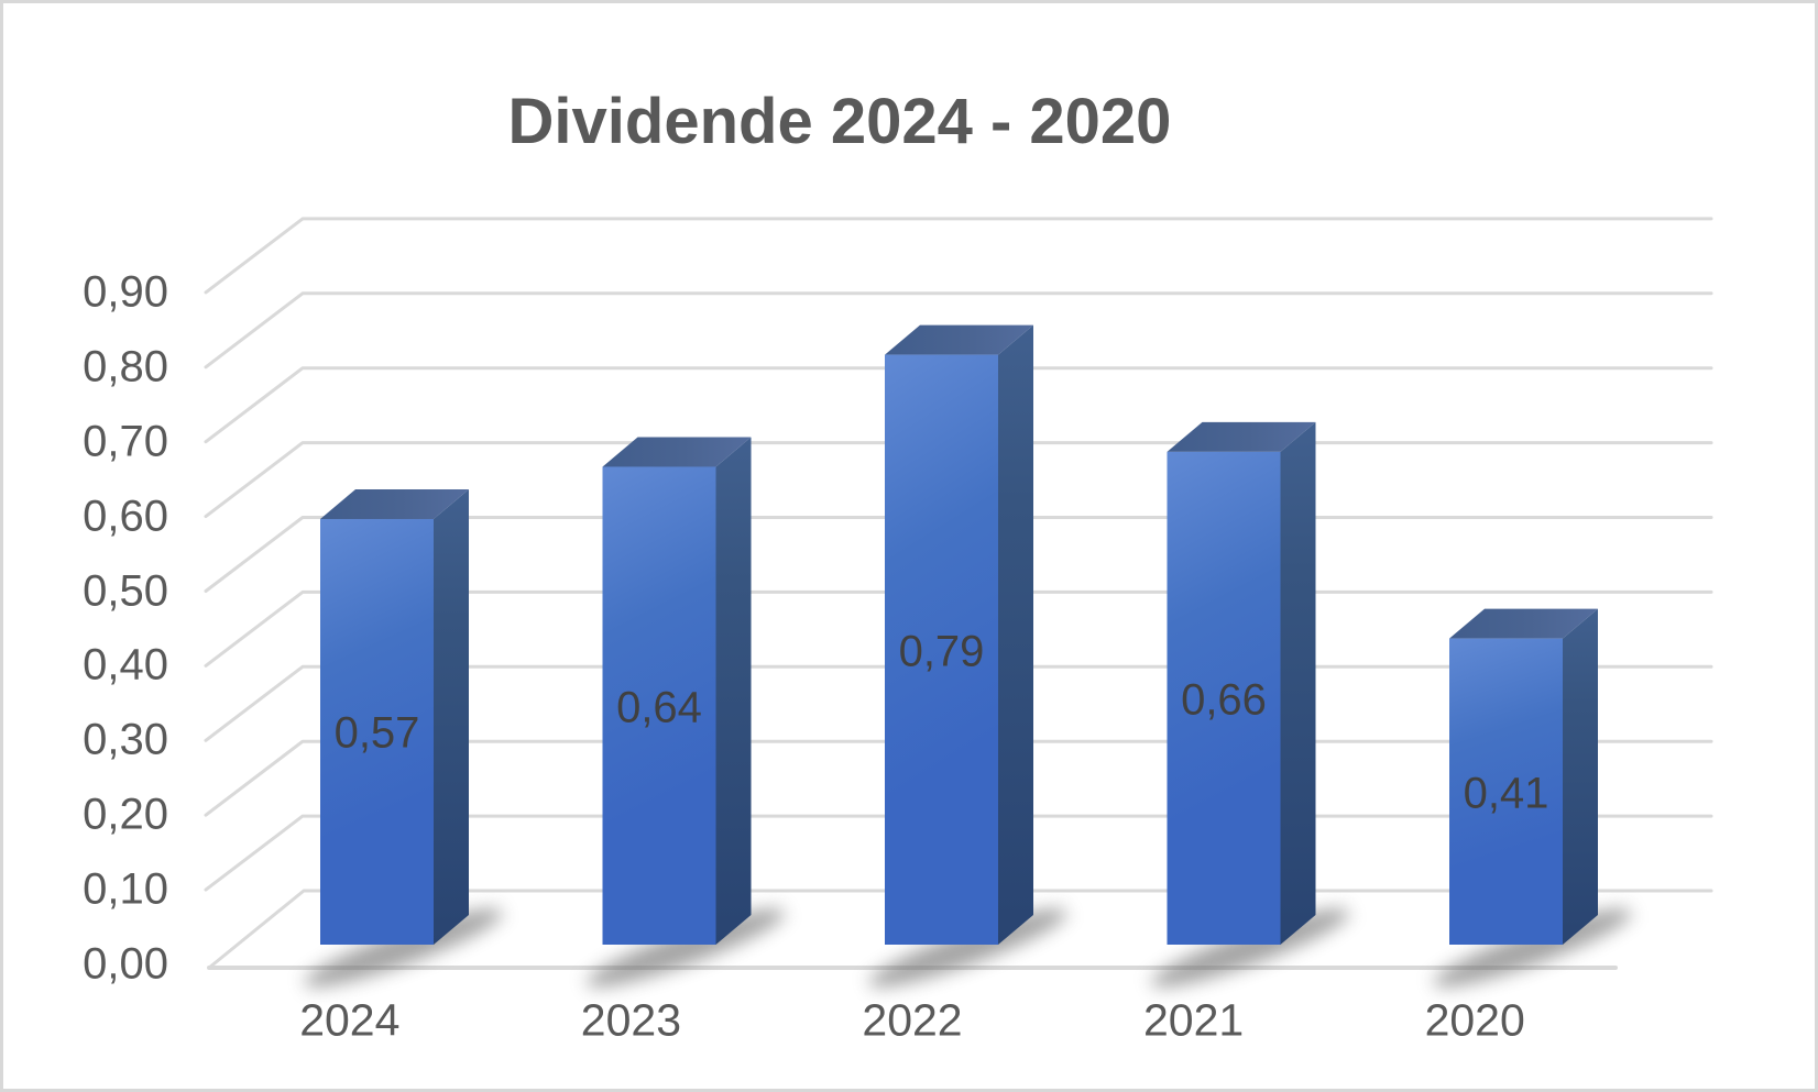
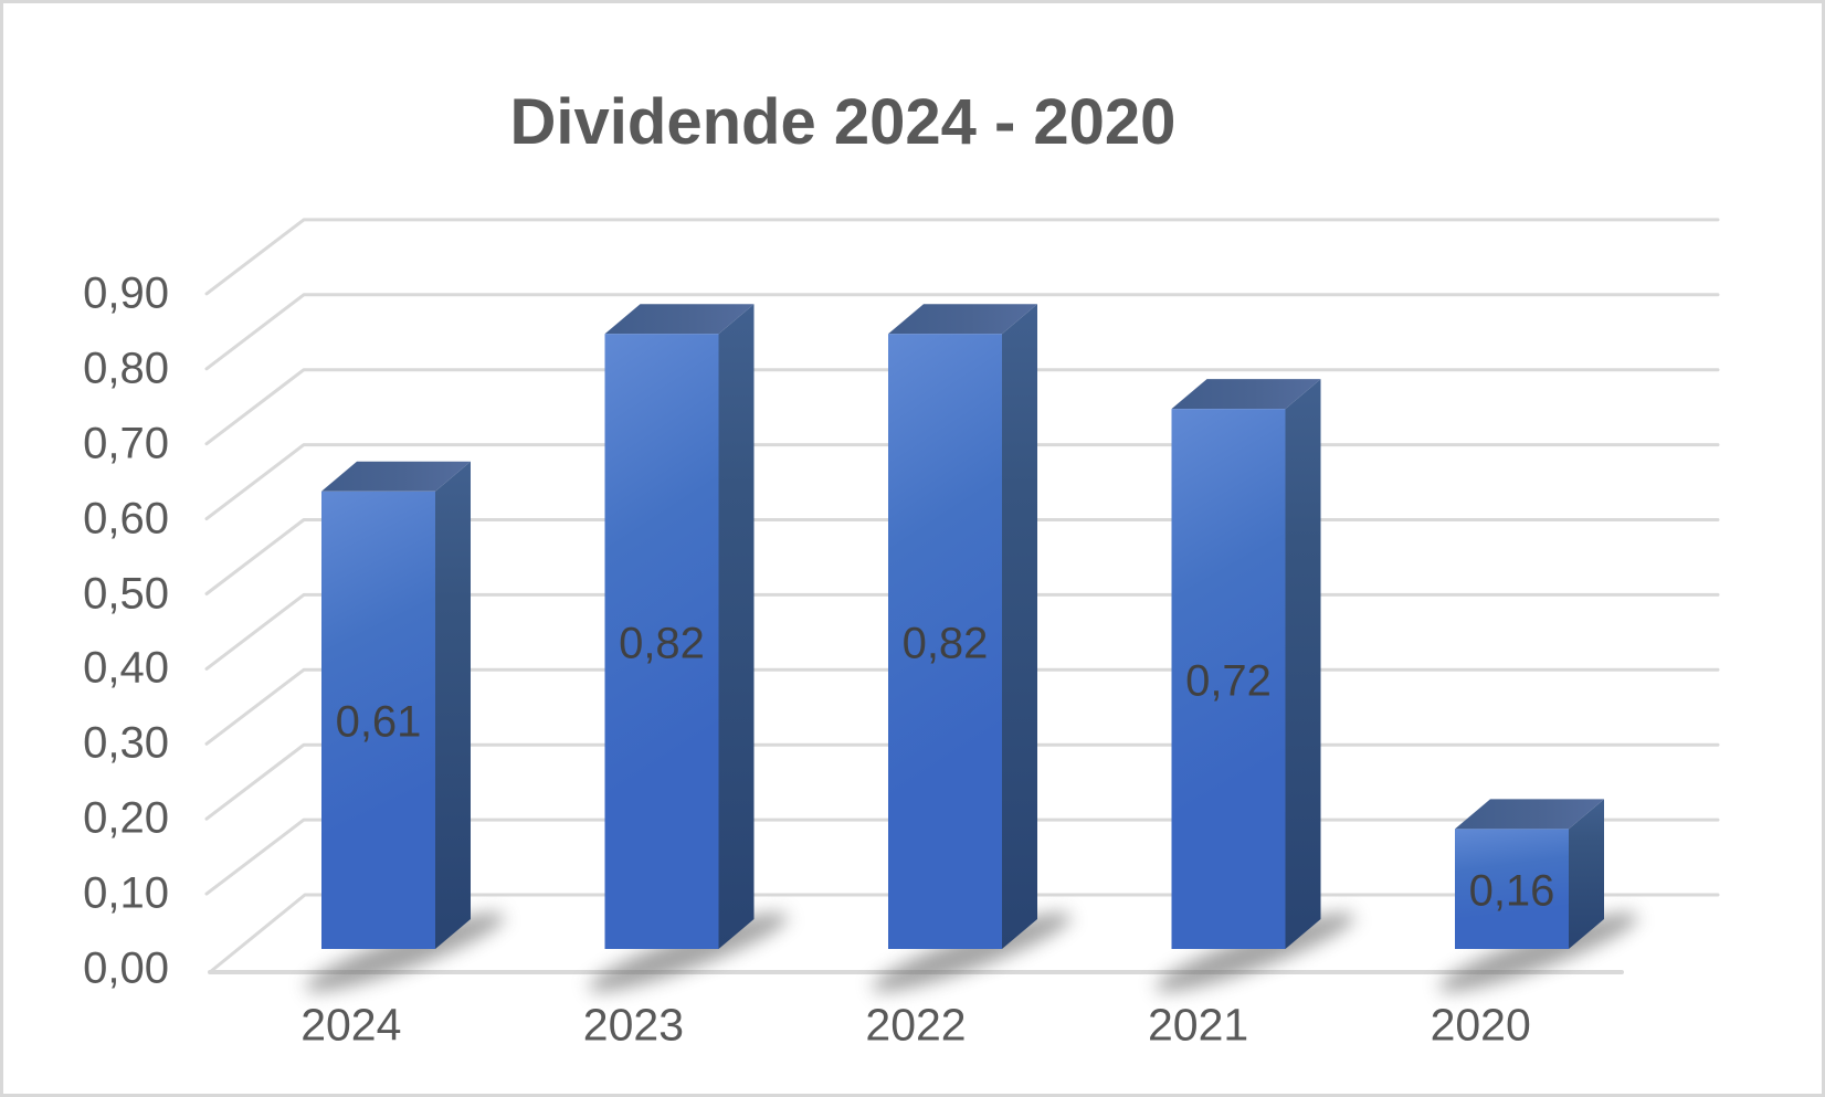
2024: 0,57 -> 0,61
2023: 0,64 -> 0,82
2022: 0,79 -> 0,82
2021: 0,66 -> 0,72
2020: 0,41 -> 0,16
